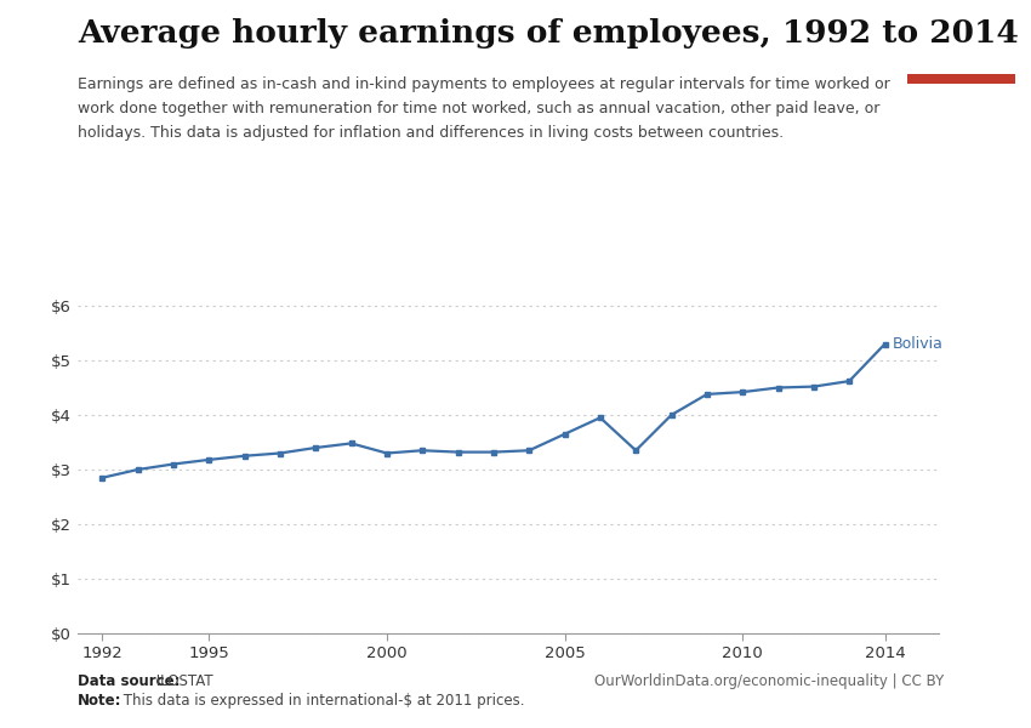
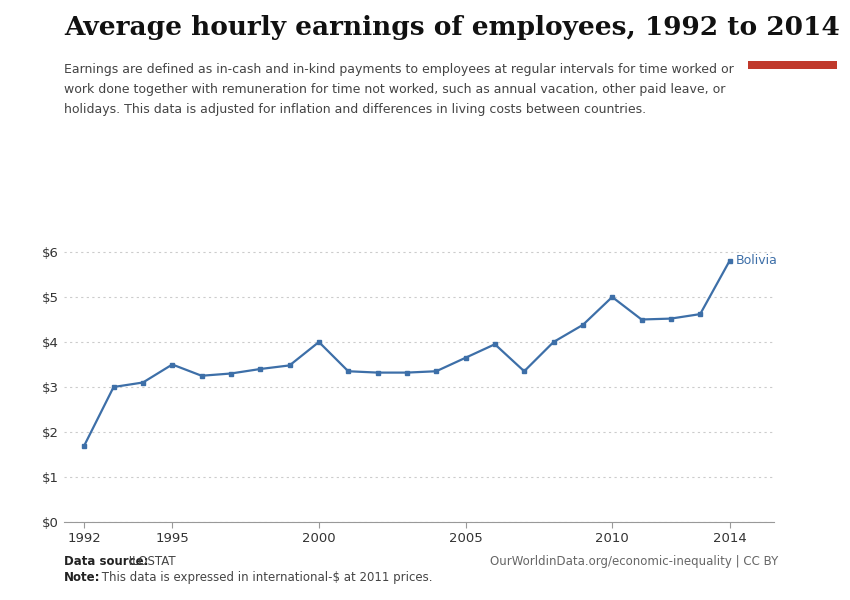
1992: $2.85 -> $1.70
1995: $3.18 -> $3.50
2000: $3.30 -> $4.00
2010: $4.42 -> $5.00
2014: $5.30 -> $5.80
